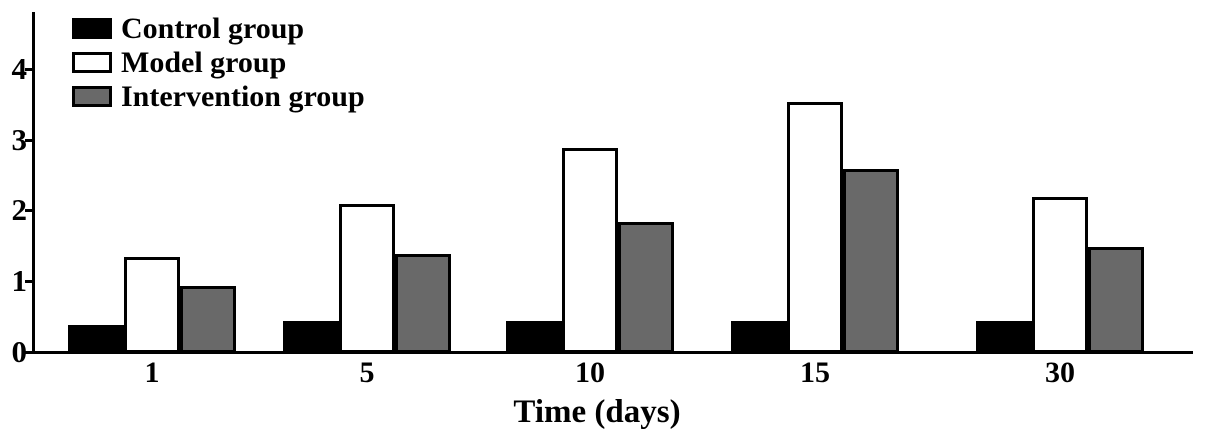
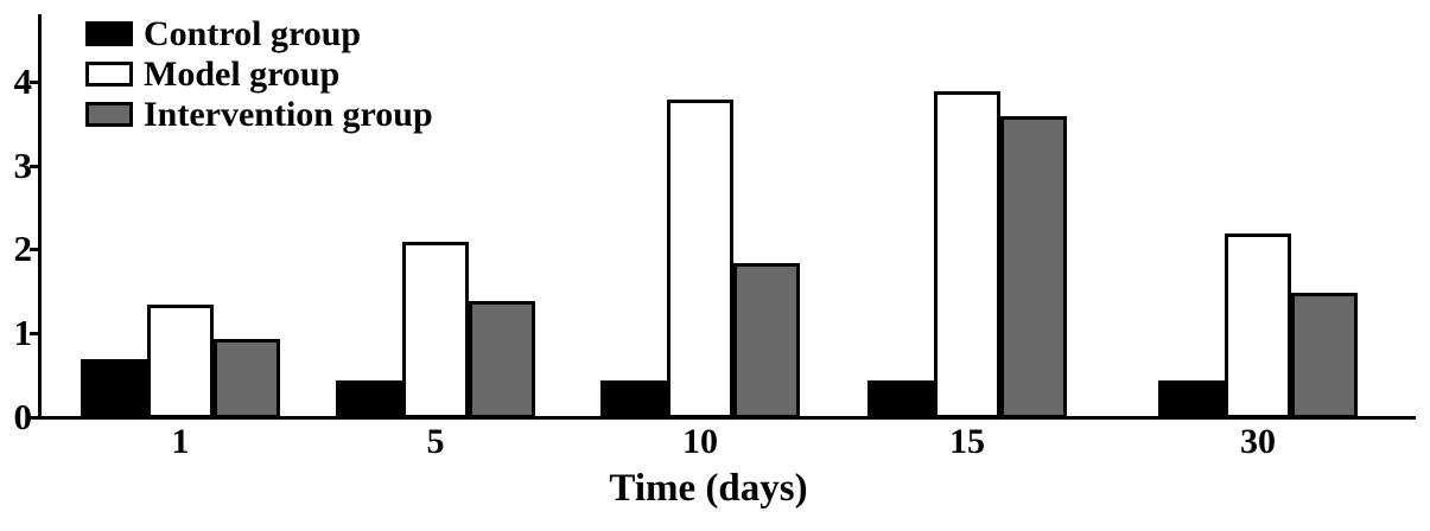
Control group/1: 0.4 -> 0.7
Model group/10: 2.9 -> 3.8
Model group/15: 3.5 -> 3.9
Intervention group/15: 2.6 -> 3.6
